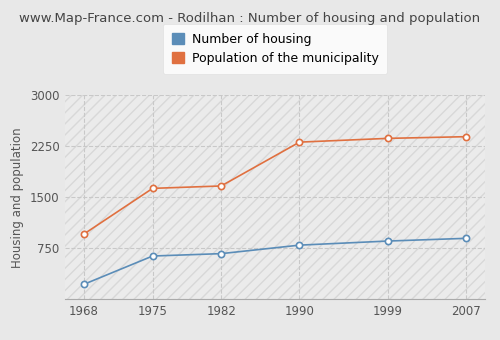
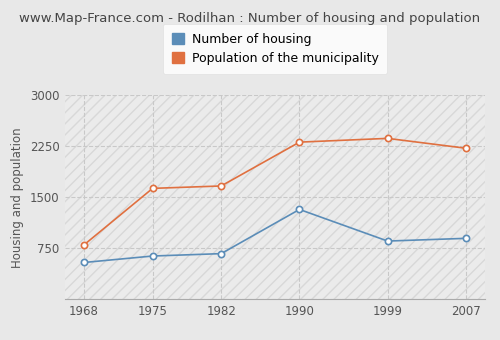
Number of housing/1968: 220 -> 540
Population of the municipality/1968: 960 -> 800
Number of housing/1990: 800 -> 1320
Population of the municipality/2007: 2390 -> 2220
